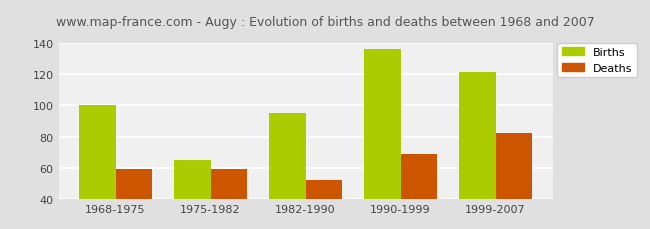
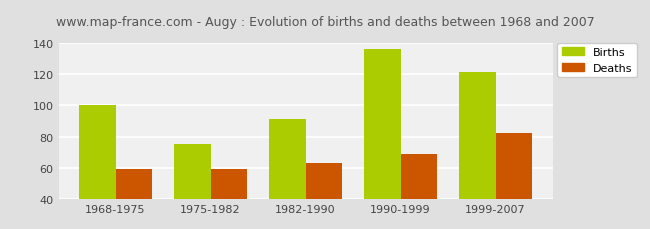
Births/1975-1982: 65 -> 75
Births/1982-1990: 95 -> 91
Deaths/1982-1990: 52 -> 63
